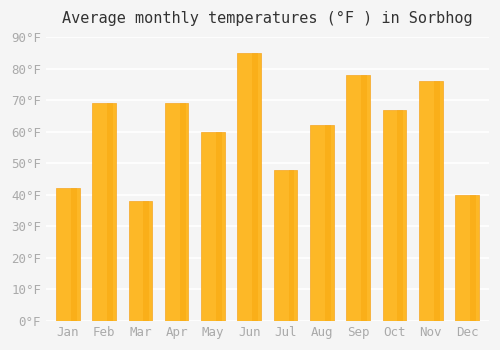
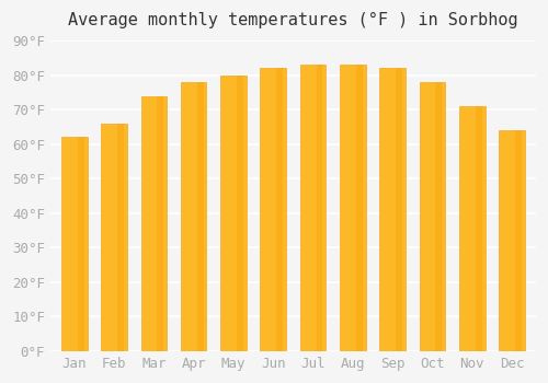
Jan: 42°F -> 62°F
Feb: 69°F -> 66°F
Mar: 38°F -> 74°F
Apr: 69°F -> 78°F
May: 60°F -> 80°F
Jun: 85°F -> 82°F
Jul: 48°F -> 83°F
Aug: 62°F -> 83°F
Sep: 78°F -> 82°F
Oct: 67°F -> 78°F
Nov: 76°F -> 71°F
Dec: 40°F -> 64°F
